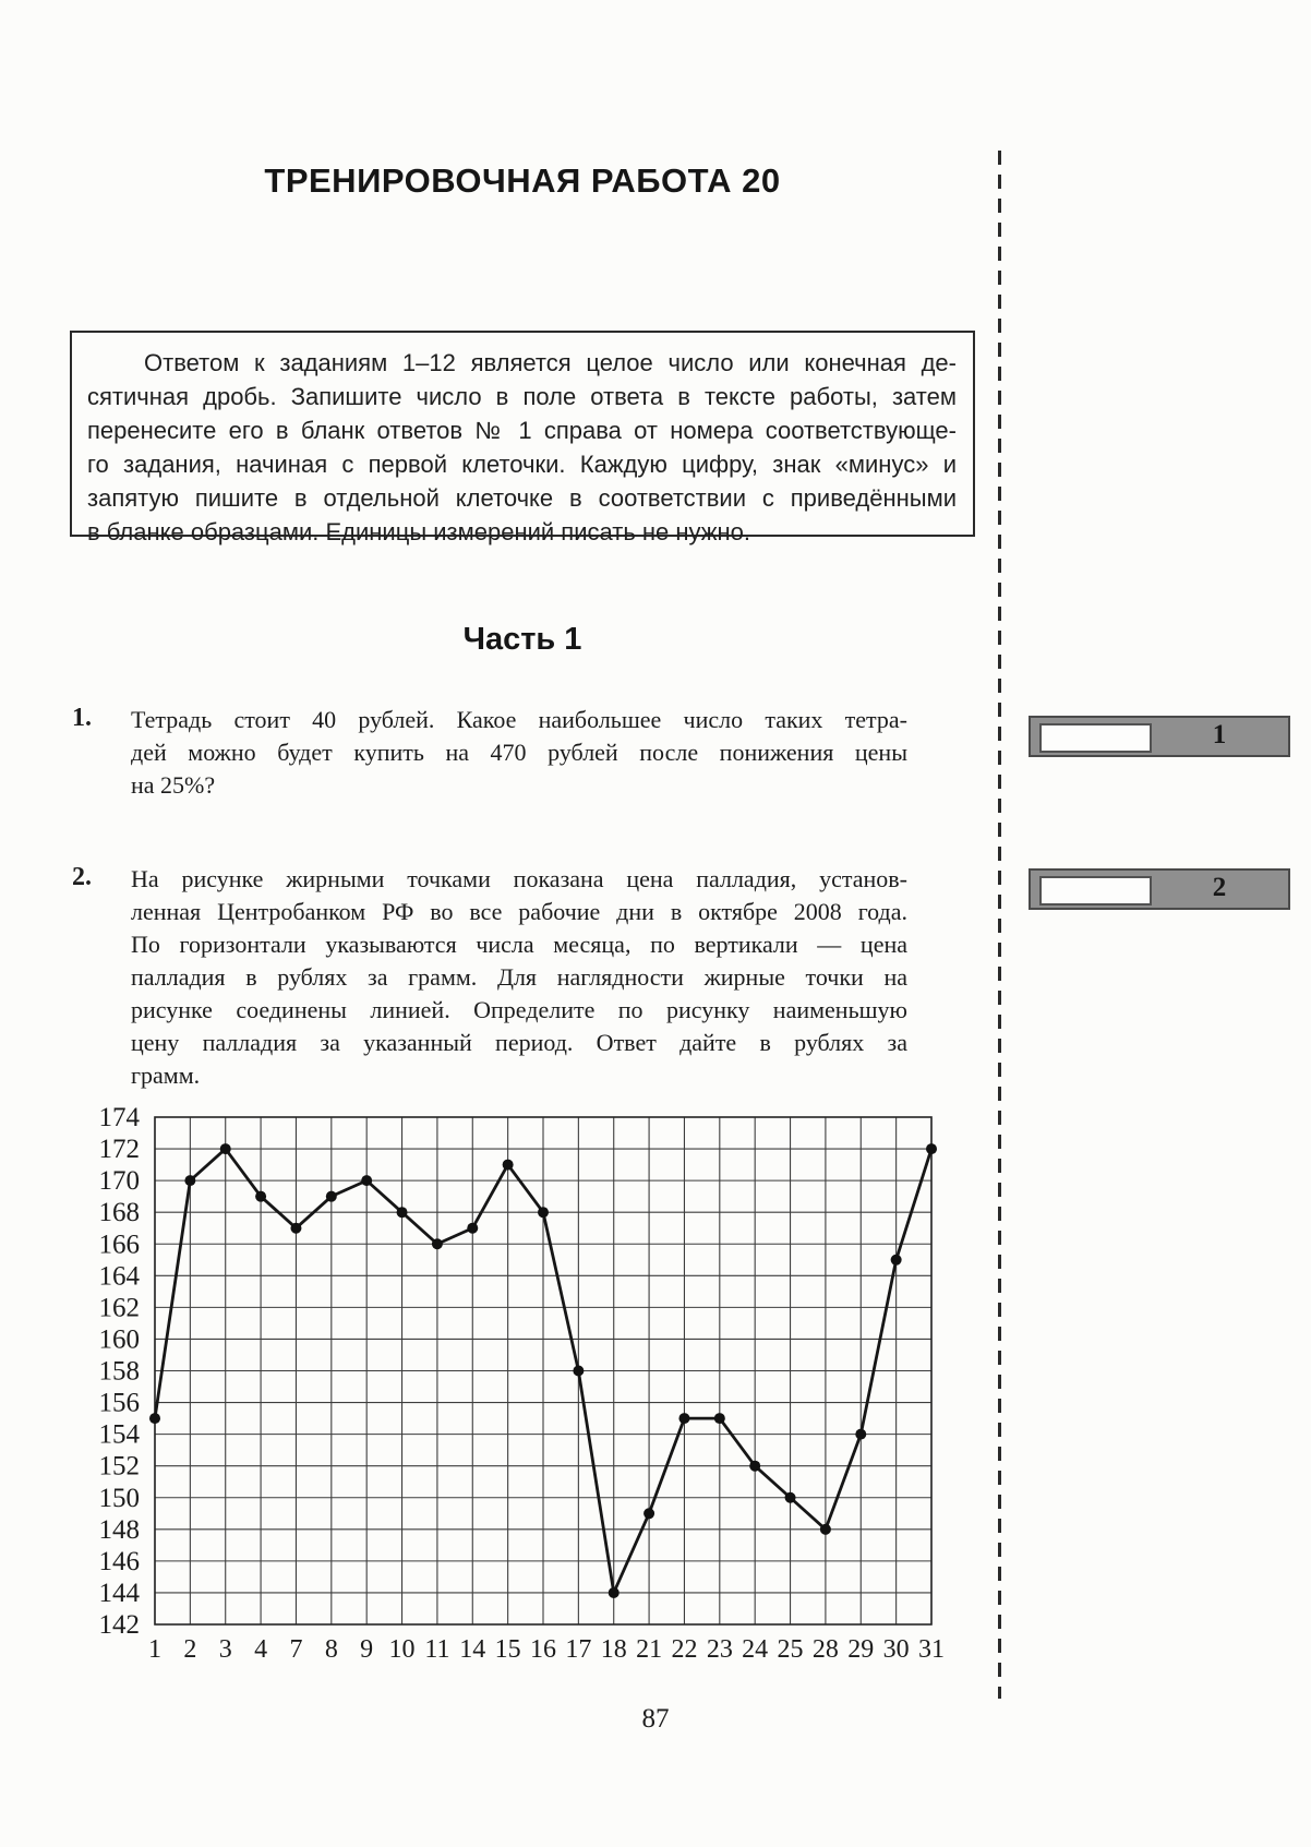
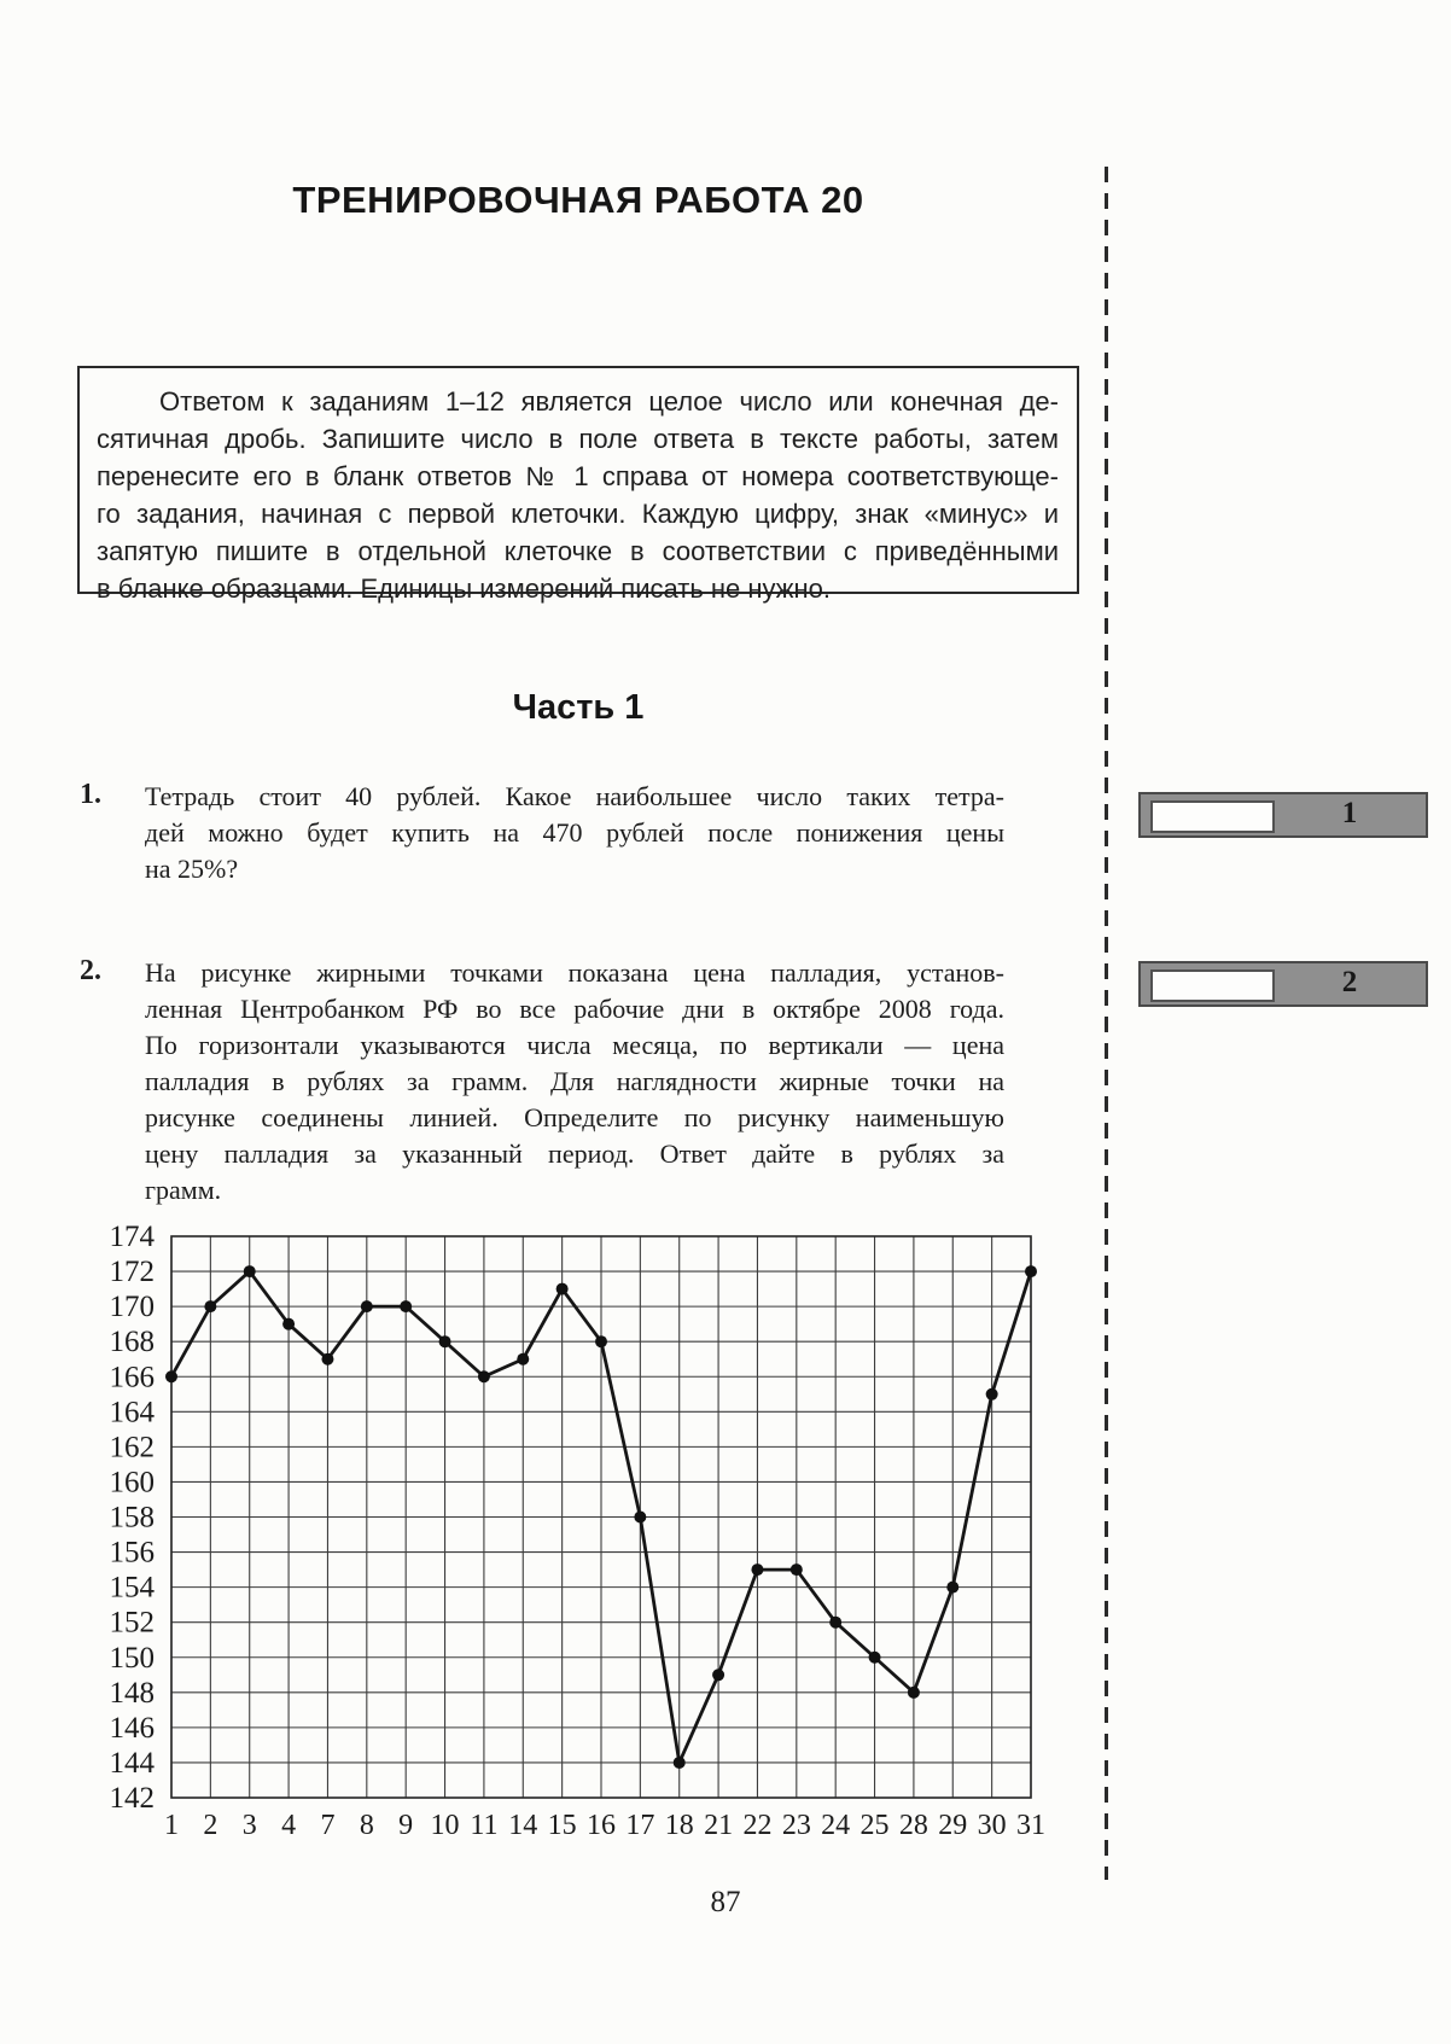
1: 155 -> 166
8: 169 -> 170
